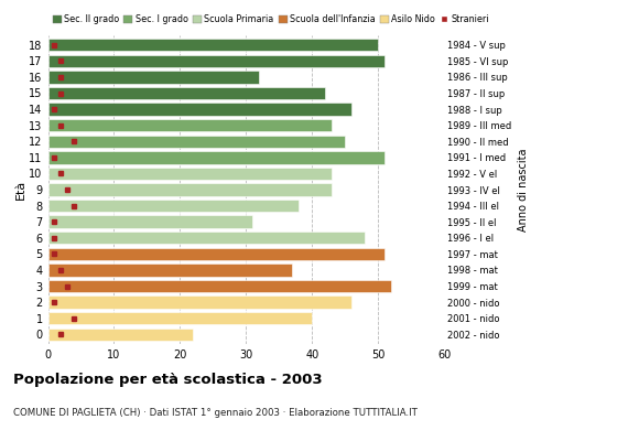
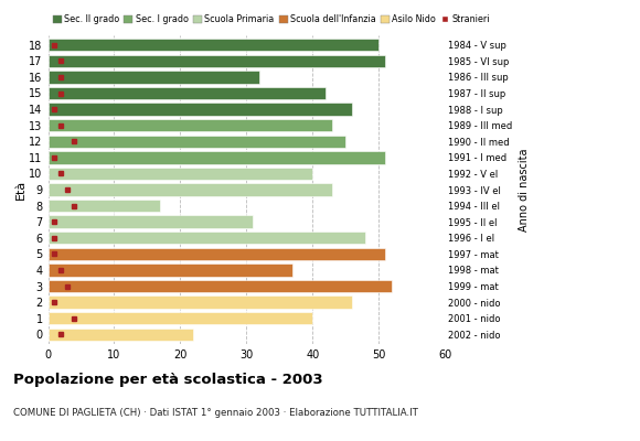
10: 43 -> 40
8: 38 -> 17
